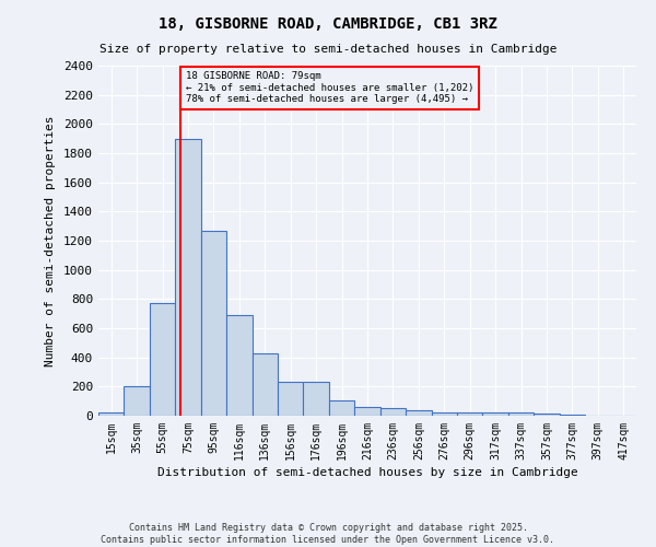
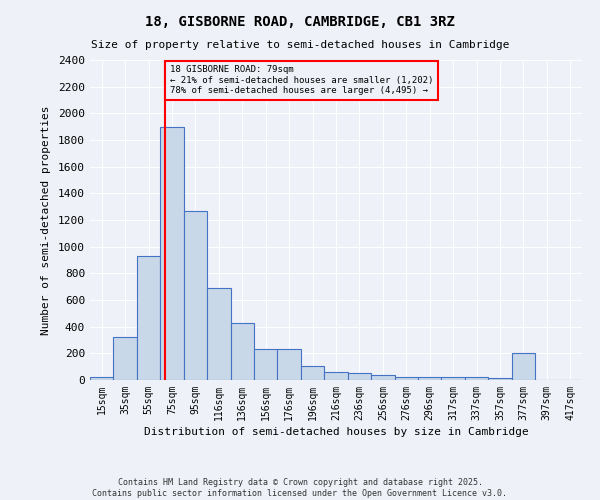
35sqm: 200 -> 320
55sqm: 770 -> 930
377sqm: 10 -> 200
